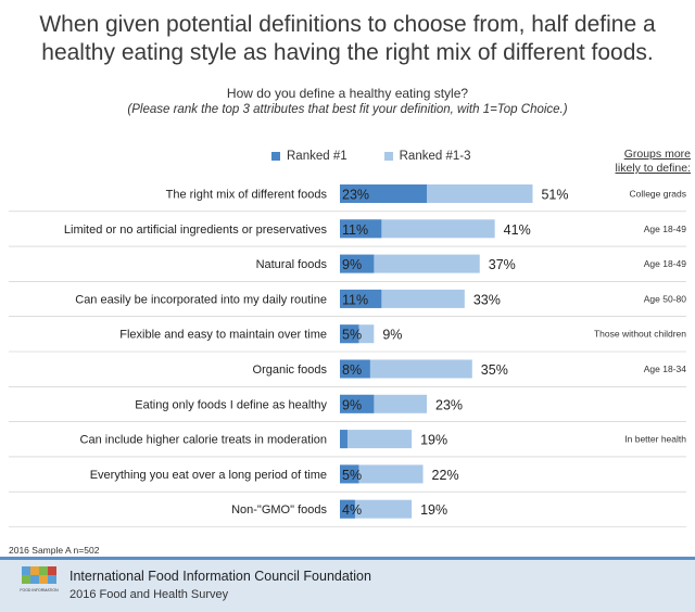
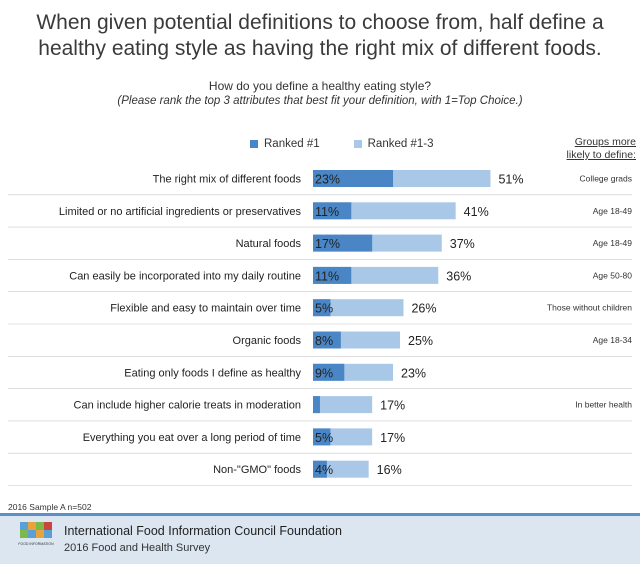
Ranked #1/Natural foods: 9% -> 17%
Ranked #1-3/Can easily be incorporated into my daily routine: 33% -> 36%
Ranked #1-3/Flexible and easy to maintain over time: 9% -> 26%
Ranked #1-3/Organic foods: 35% -> 25%
Ranked #1-3/Can include higher calorie treats in moderation: 19% -> 17%
Ranked #1-3/Everything you eat over a long period of time: 22% -> 17%
Ranked #1-3/Non-"GMO" foods: 19% -> 16%
